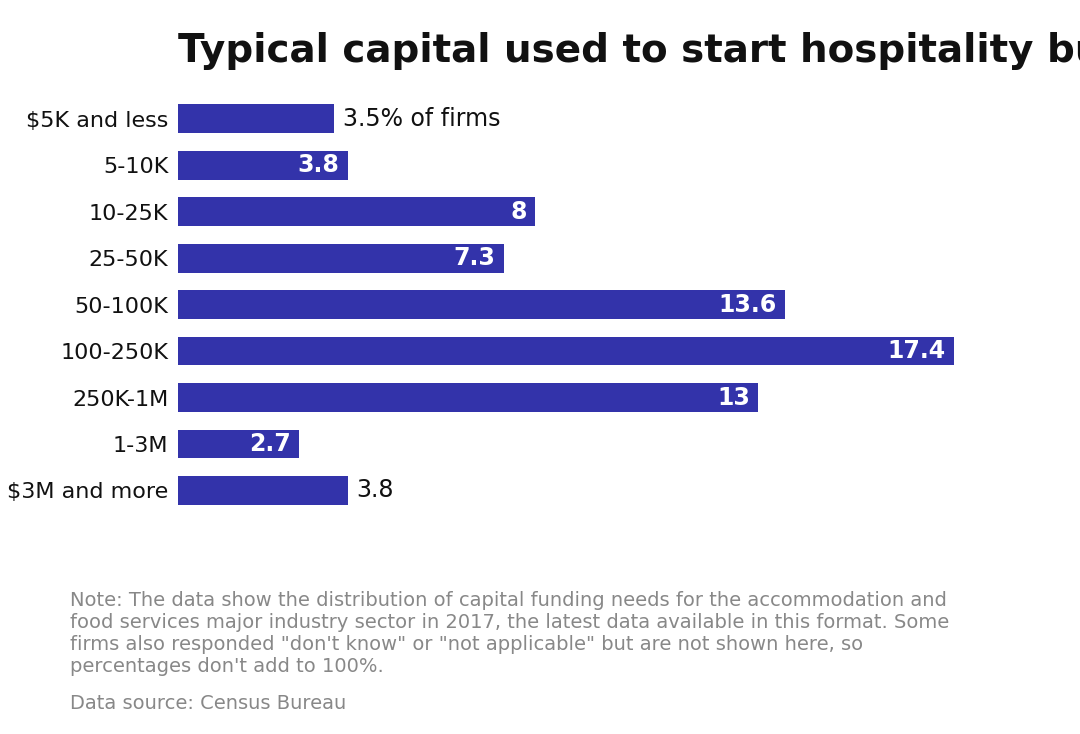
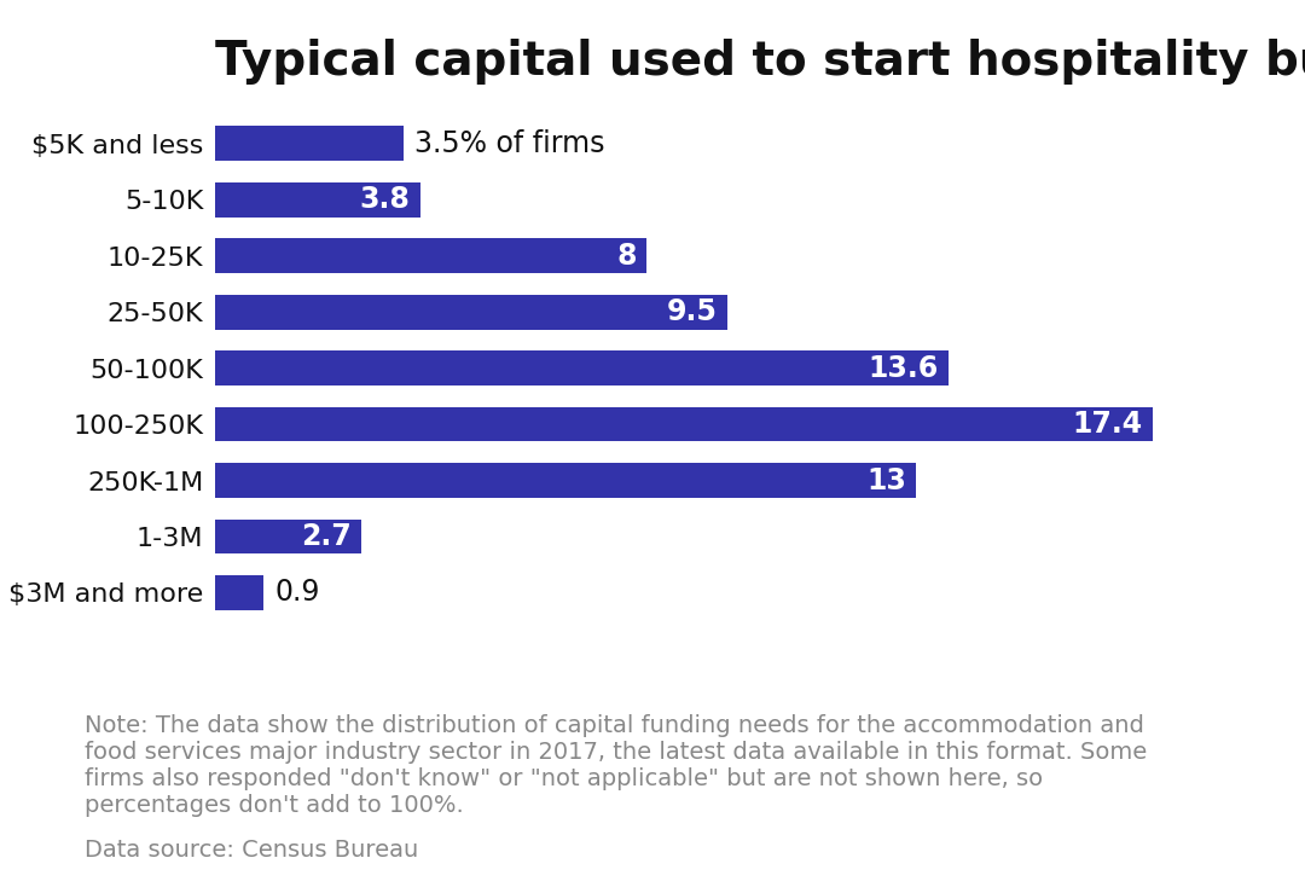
25-50K: 7.3 -> 9.5
$3M and more: 3.8 -> 0.9
